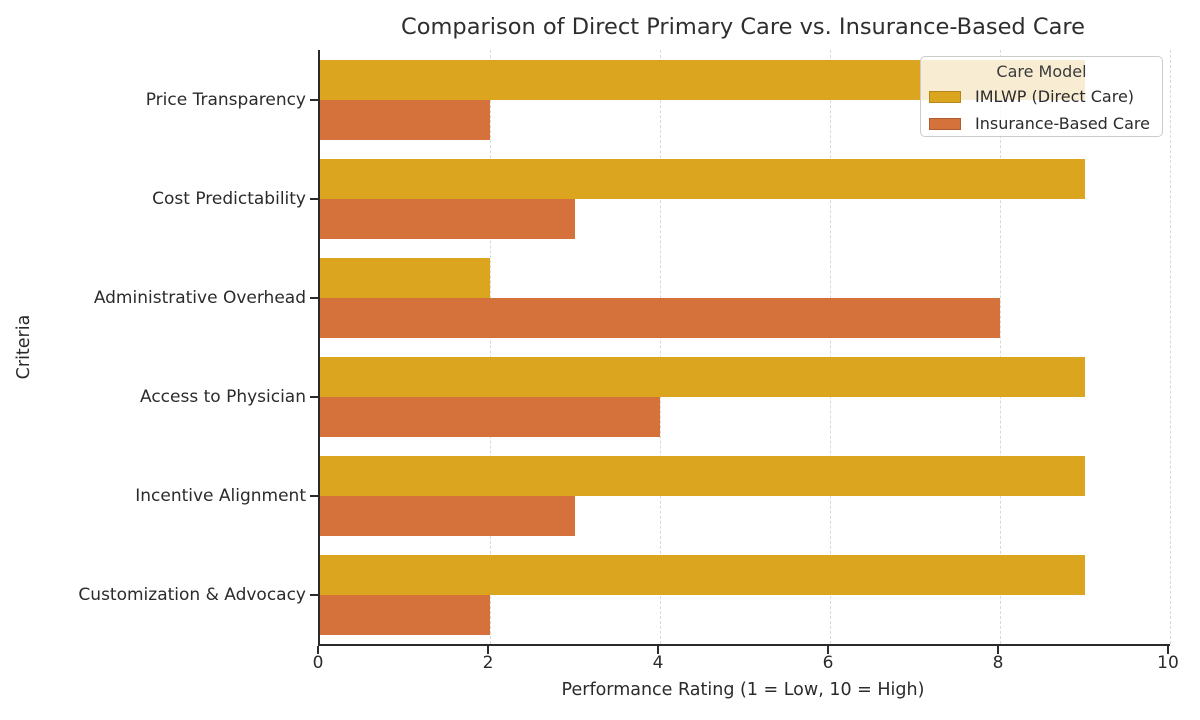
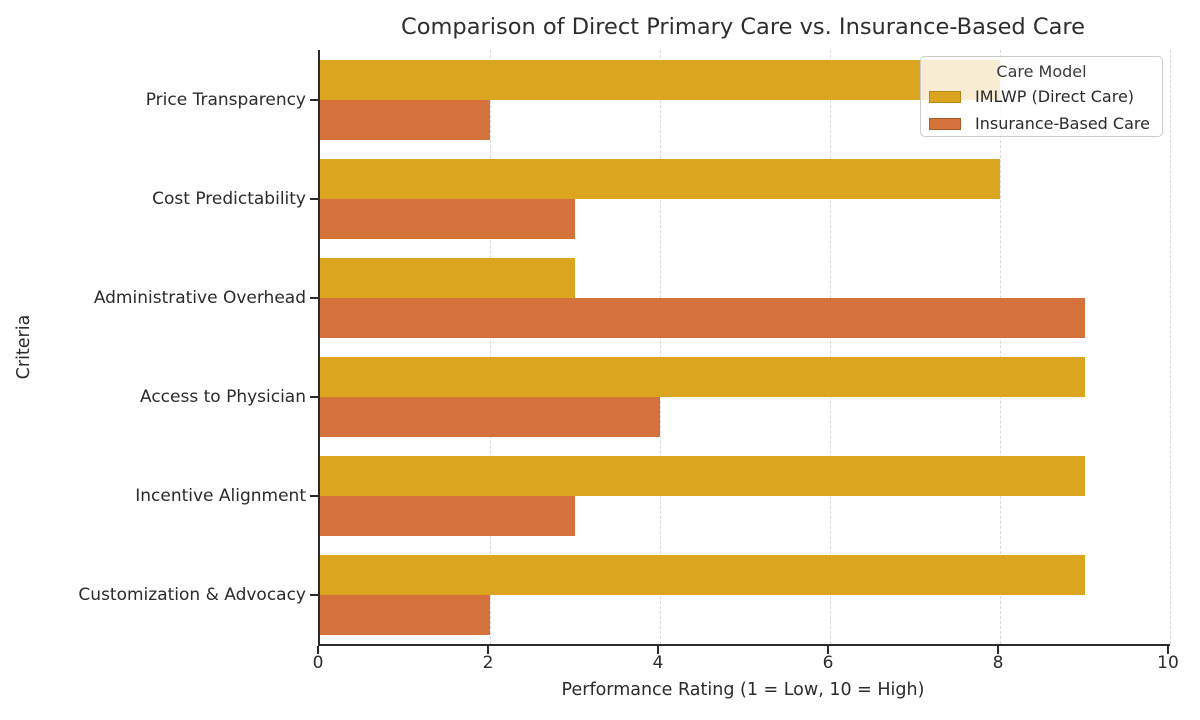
IMLWP (Direct Care)/Price Transparency: 9 -> 8
IMLWP (Direct Care)/Cost Predictability: 9 -> 8
IMLWP (Direct Care)/Administrative Overhead: 2 -> 3
Insurance-Based Care/Administrative Overhead: 8 -> 9
